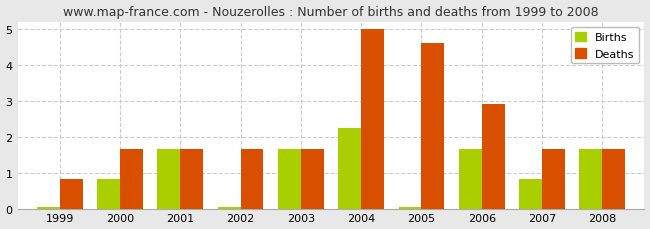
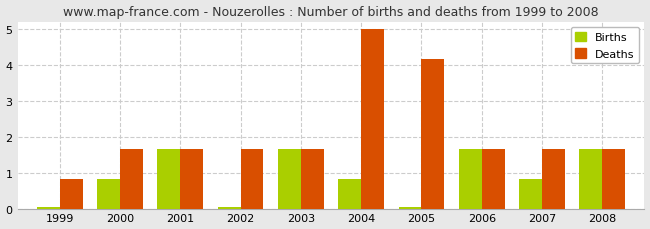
Births/2004: 2.25 -> 0.83
Deaths/2005: 4.60 -> 4.17
Deaths/2006: 2.90 -> 1.67
